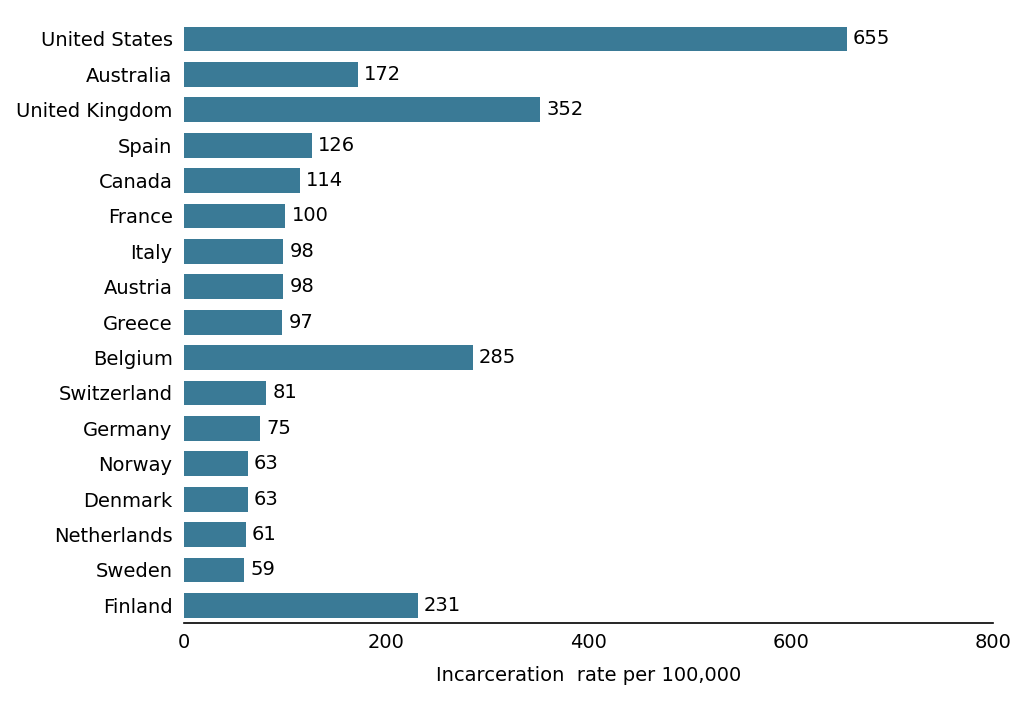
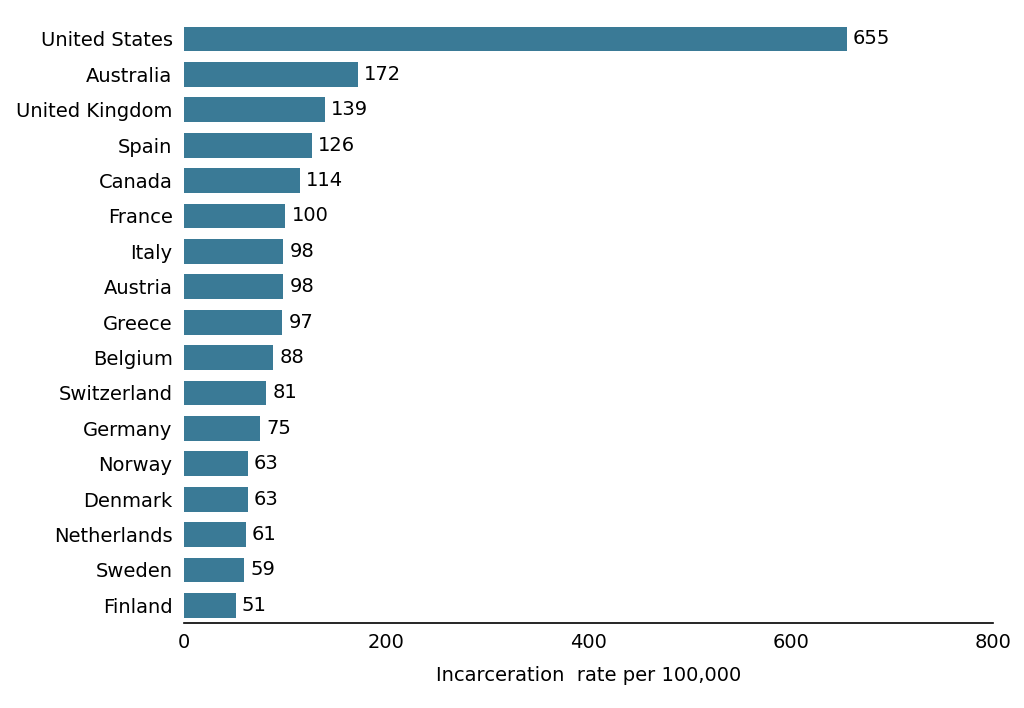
United Kingdom: 352 -> 139
Belgium: 285 -> 88
Finland: 231 -> 51
